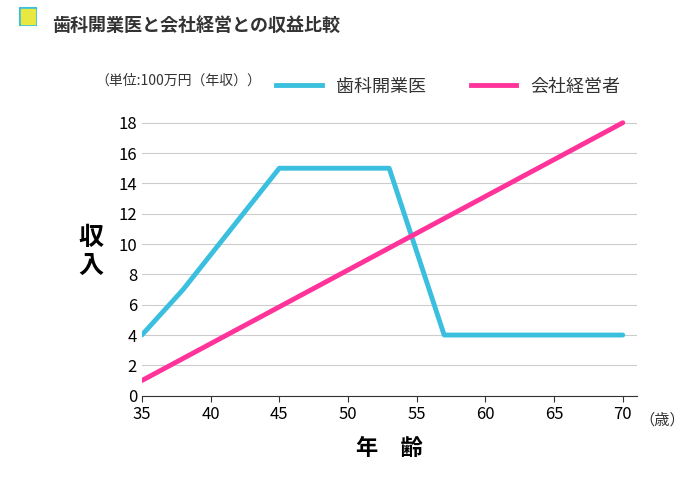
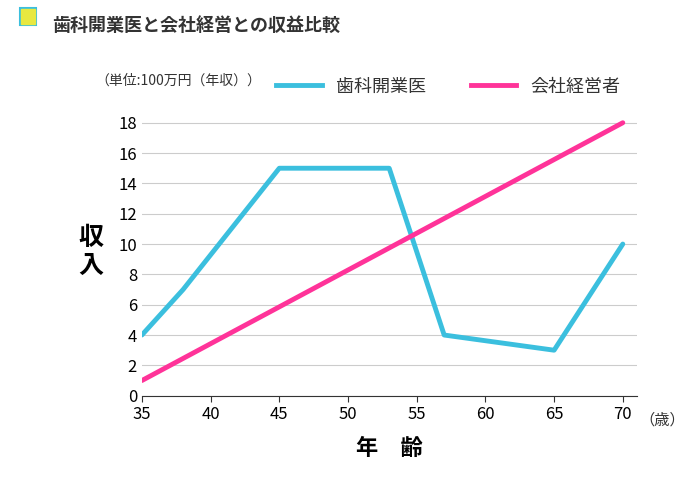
65: 4 -> 3
70: 4 -> 10
